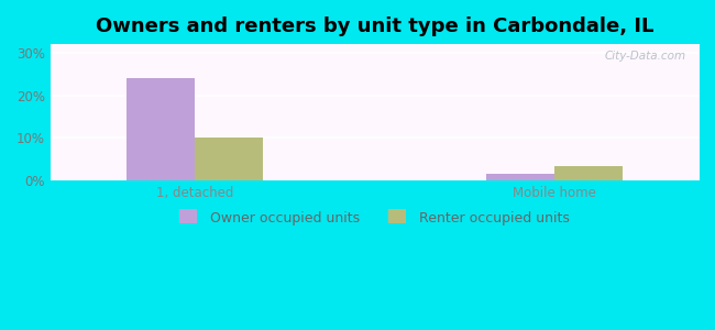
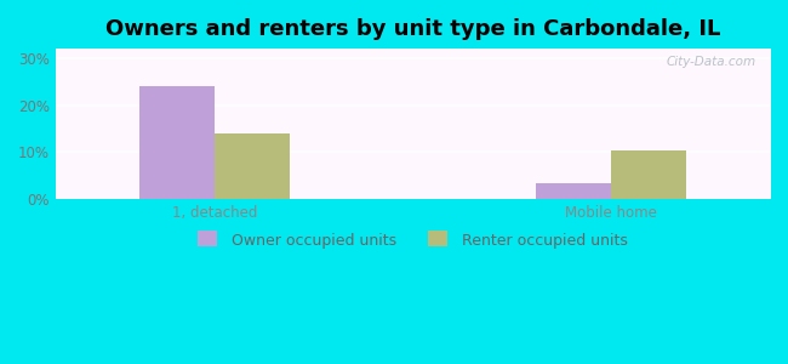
Renter occupied units/1, detached: 10.0% -> 14.0%
Owner occupied units/Mobile home: 1.5% -> 3.5%
Renter occupied units/Mobile home: 3.5% -> 10.5%
